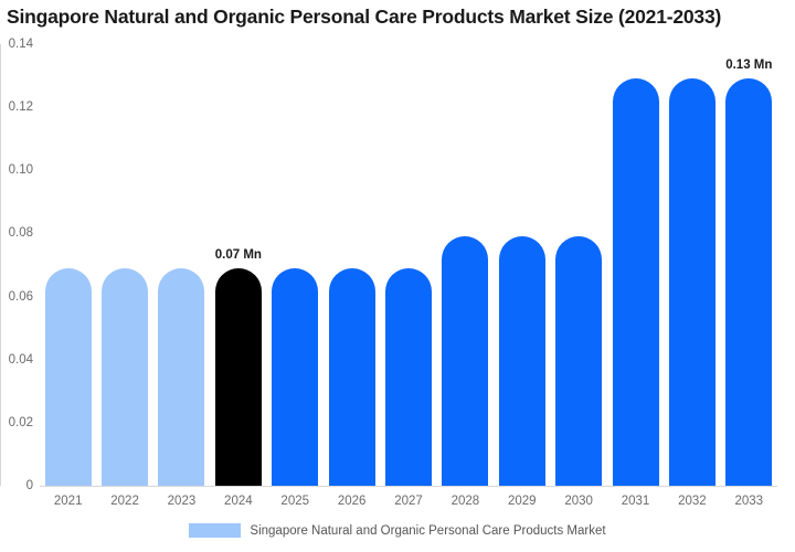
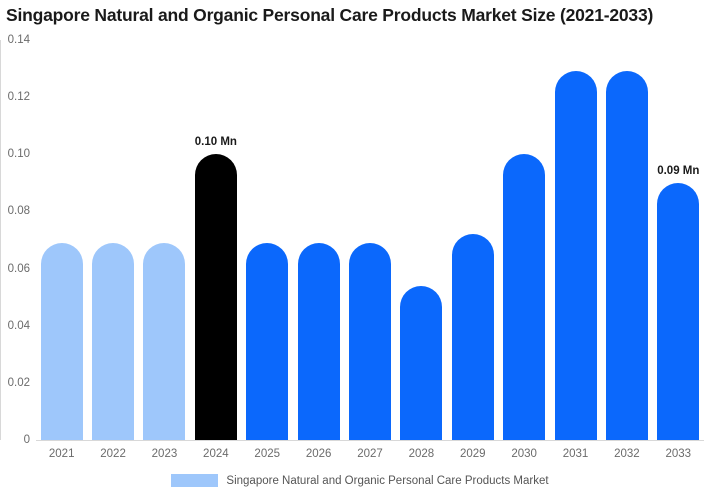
2024: 0.07 -> 0.10
2028: 0.079 -> 0.054
2029: 0.079 -> 0.072
2030: 0.079 -> 0.100
2033: 0.13 -> 0.09
